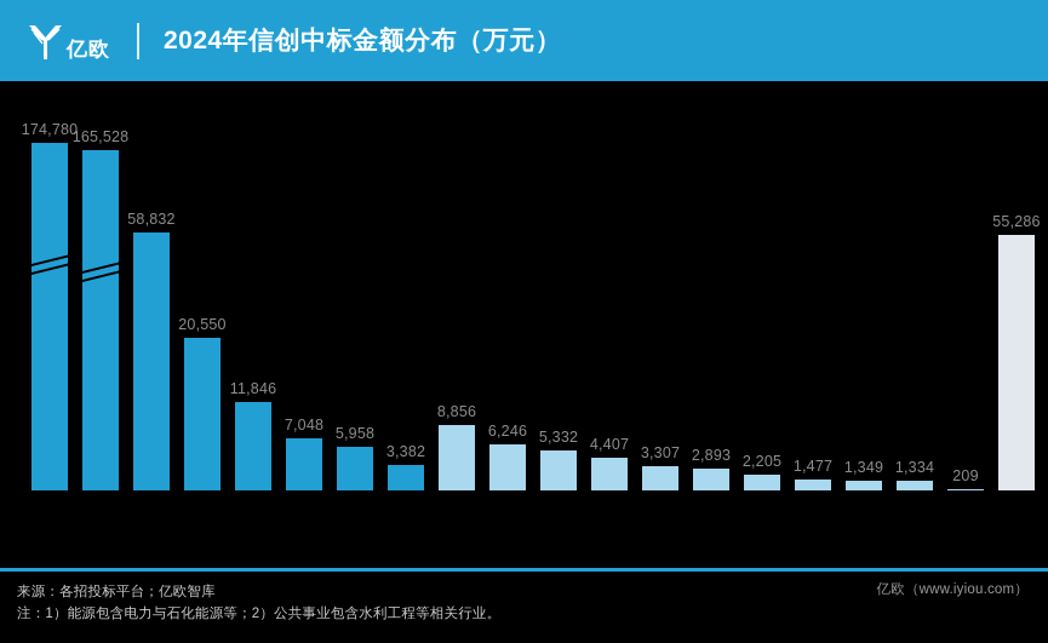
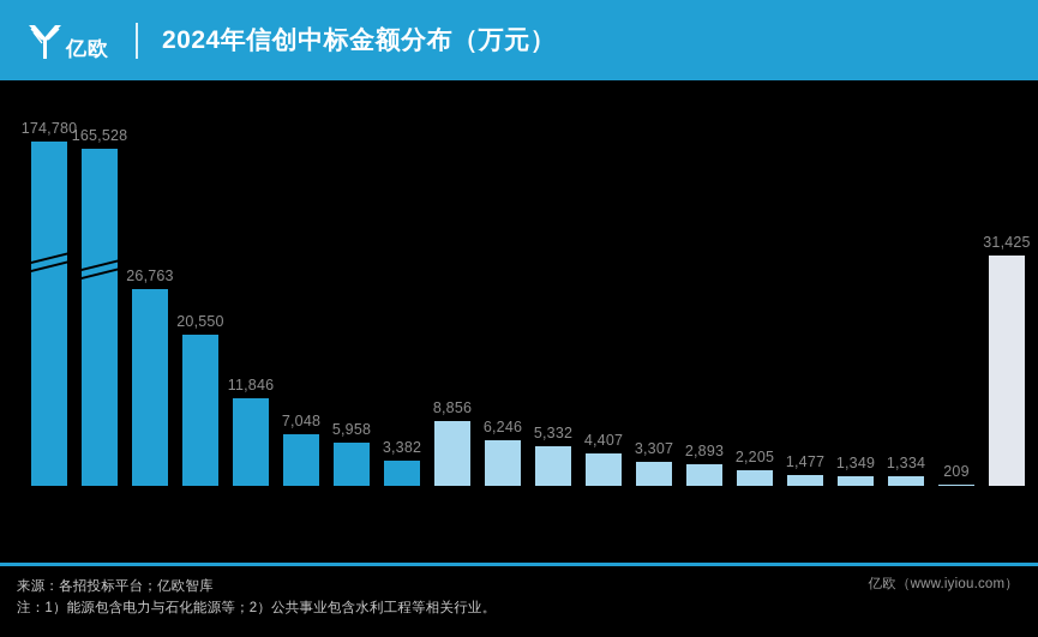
教育: 58,832 -> 26,763
其他: 55,286 -> 31,425
